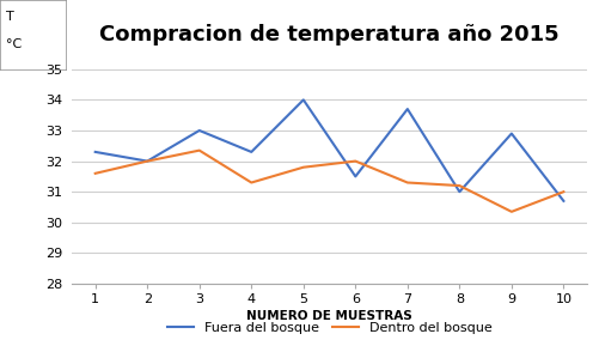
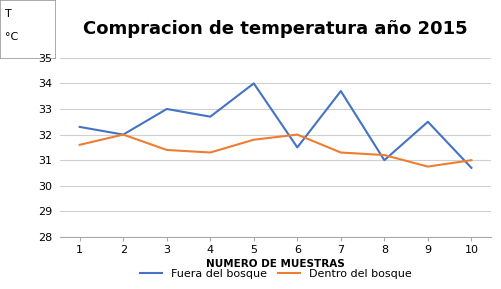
Dentro del bosque/3: 32.35 -> 31.40
Fuera del bosque/4: 32.3 -> 32.7
Fuera del bosque/9: 32.9 -> 32.5
Dentro del bosque/9: 30.35 -> 30.75
